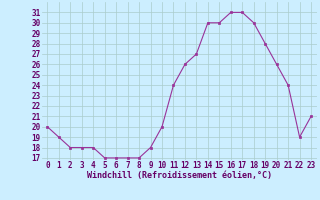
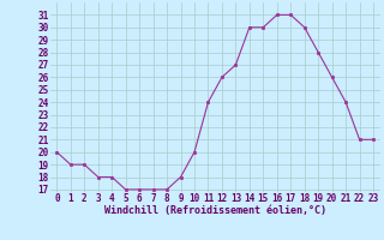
2: 18 -> 19
22: 19 -> 21
